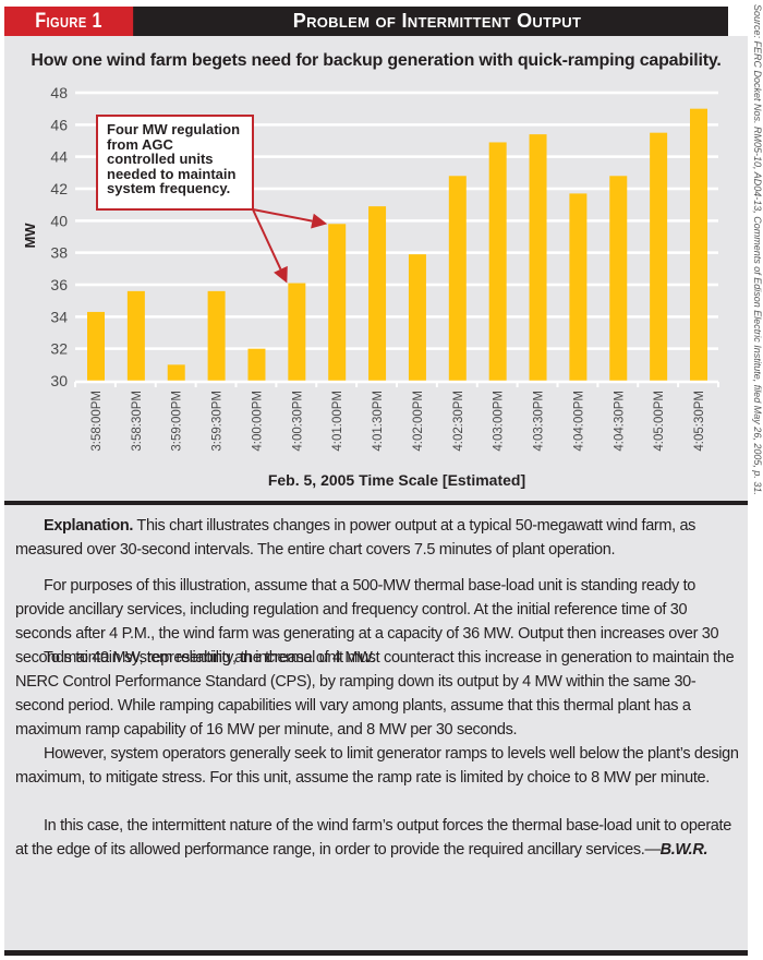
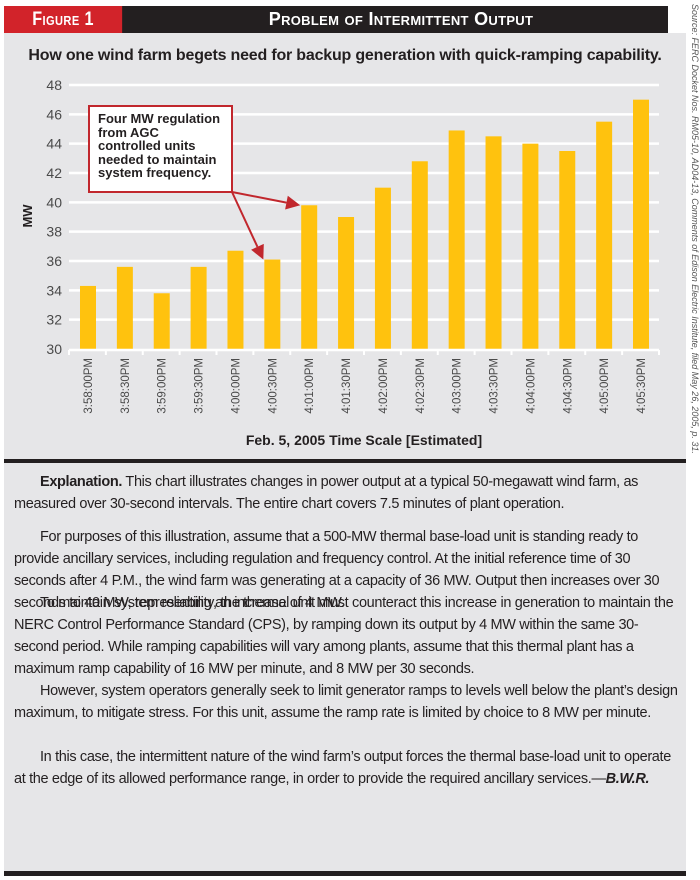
3:59:00PM: 31.0 -> 33.8
4:00:00PM: 32.0 -> 36.7
4:01:30PM: 40.9 -> 39.0
4:02:00PM: 37.9 -> 41.0
4:03:30PM: 45.4 -> 44.5
4:04:00PM: 41.7 -> 44.0
4:04:30PM: 42.8 -> 43.5
